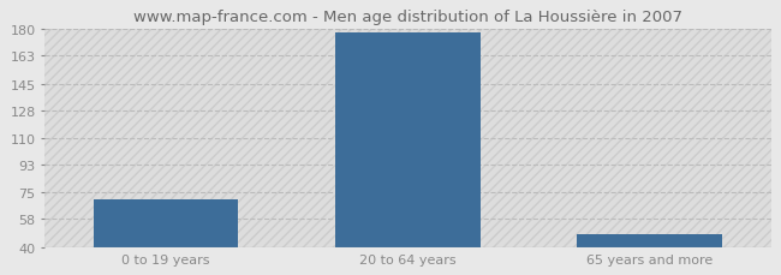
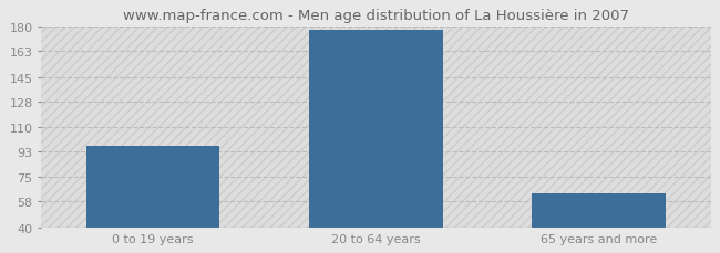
0 to 19 years: 71 -> 97
65 years and more: 48 -> 64
